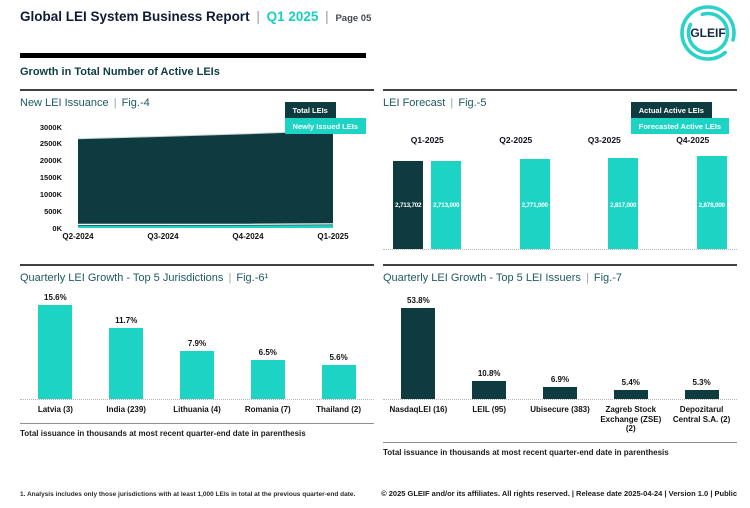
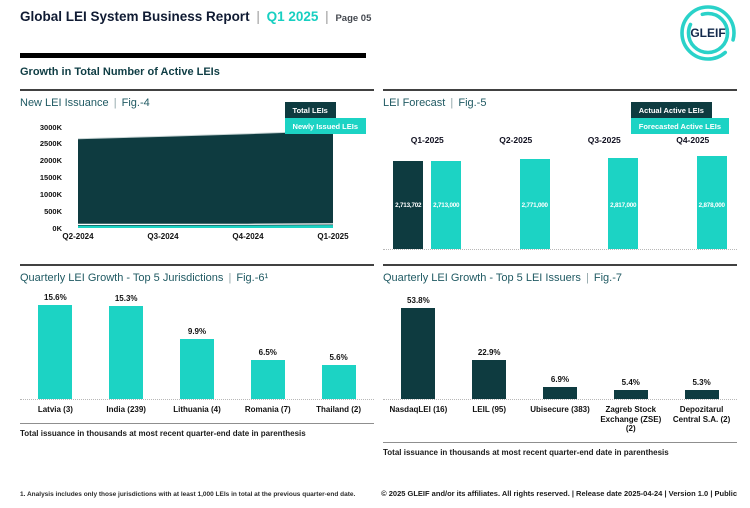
Quarterly LEI Growth - Top 5 Jurisdictions | Fig.-6¹/India (239): 11.7% -> 15.3%
Quarterly LEI Growth - Top 5 Jurisdictions | Fig.-6¹/Lithuania (4): 7.9% -> 9.9%
Quarterly LEI Growth - Top 5 LEI Issuers | Fig.-7/LEIL (95): 10.8% -> 22.9%
